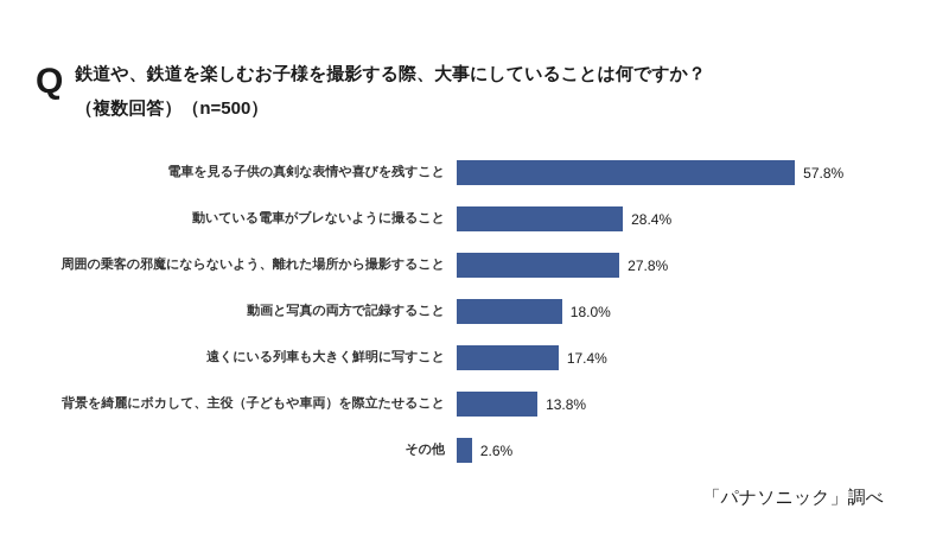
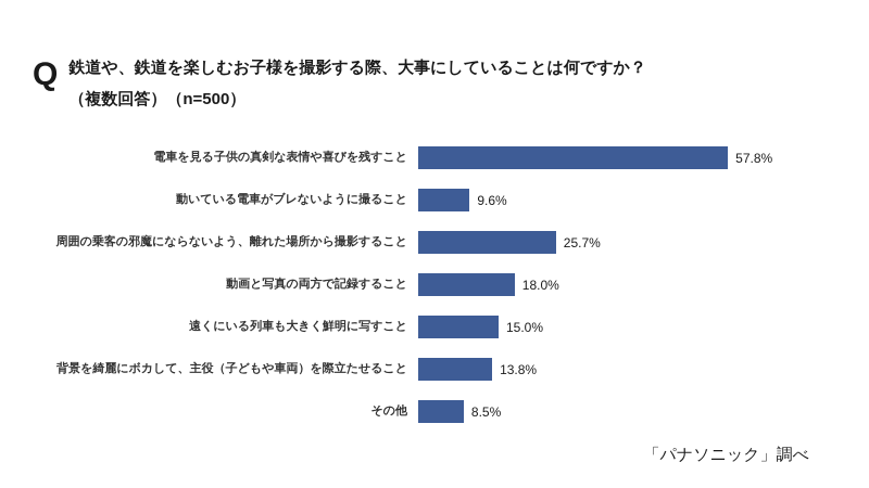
動いている電車がブレないように撮ること: 28.4% -> 9.6%
周囲の乗客の邪魔にならないよう、離れた場所から撮影すること: 27.8% -> 25.7%
遠くにいる列車も大きく鮮明に写すこと: 17.4% -> 15.0%
その他: 2.6% -> 8.5%
